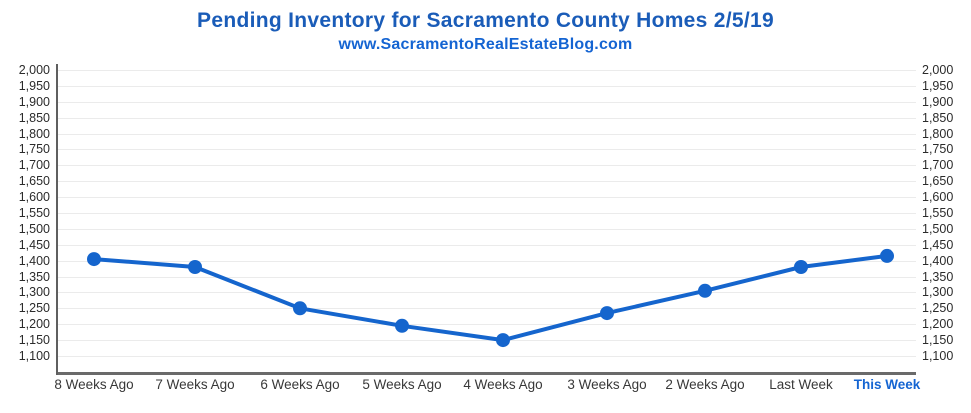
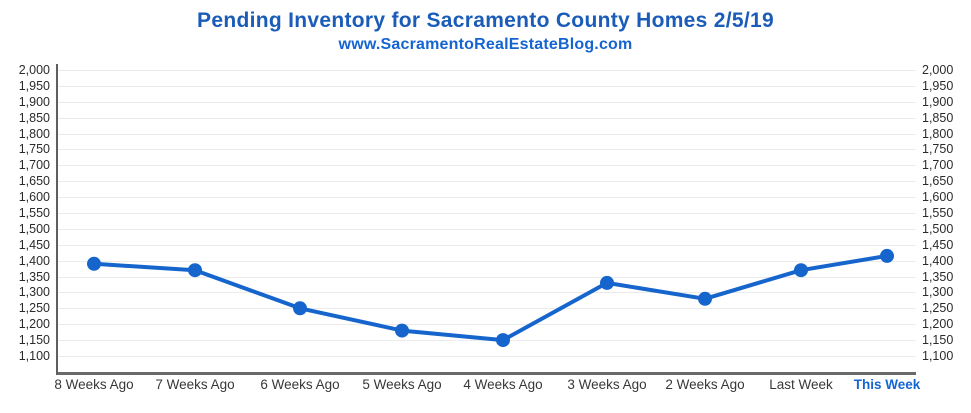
8 Weeks Ago: 1400 -> 1390
7 Weeks Ago: 1380 -> 1370
5 Weeks Ago: 1200 -> 1180
3 Weeks Ago: 1240 -> 1330
2 Weeks Ago: 1300 -> 1280
Last Week: 1380 -> 1370
